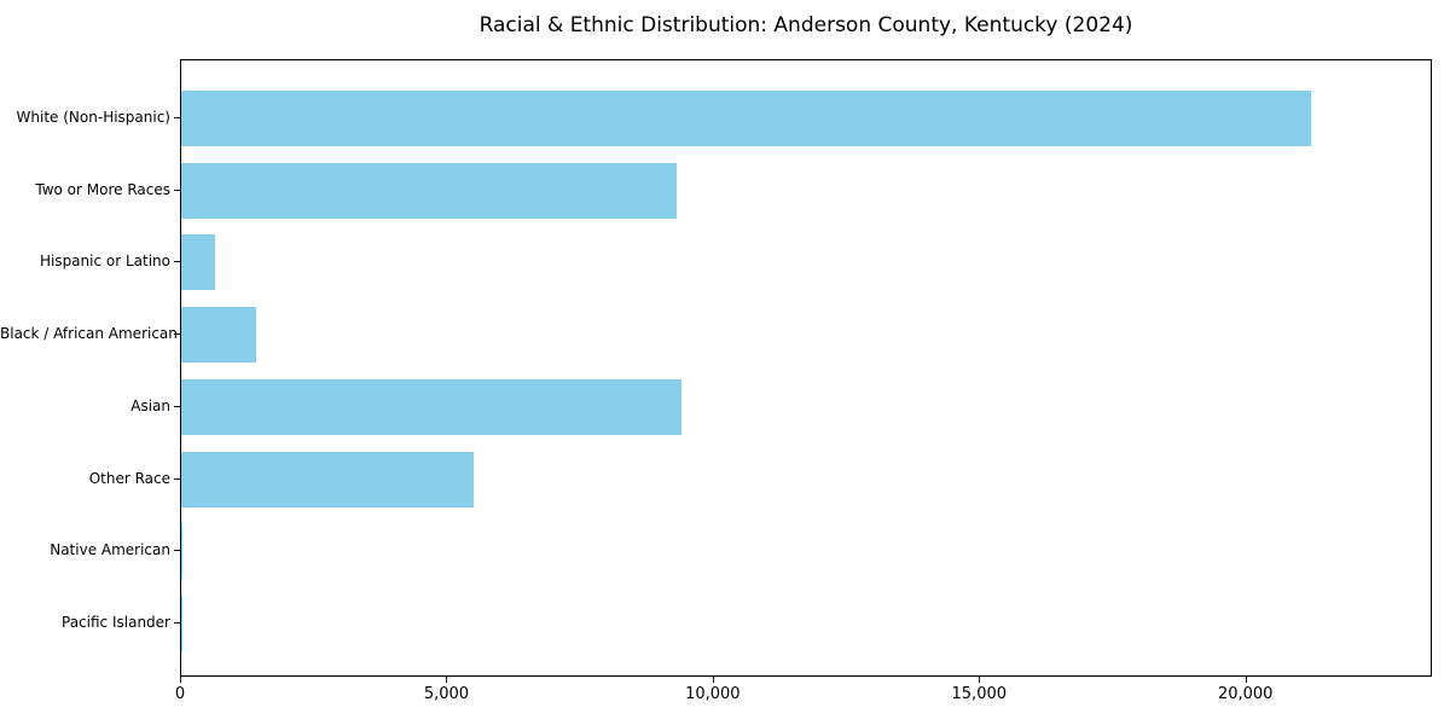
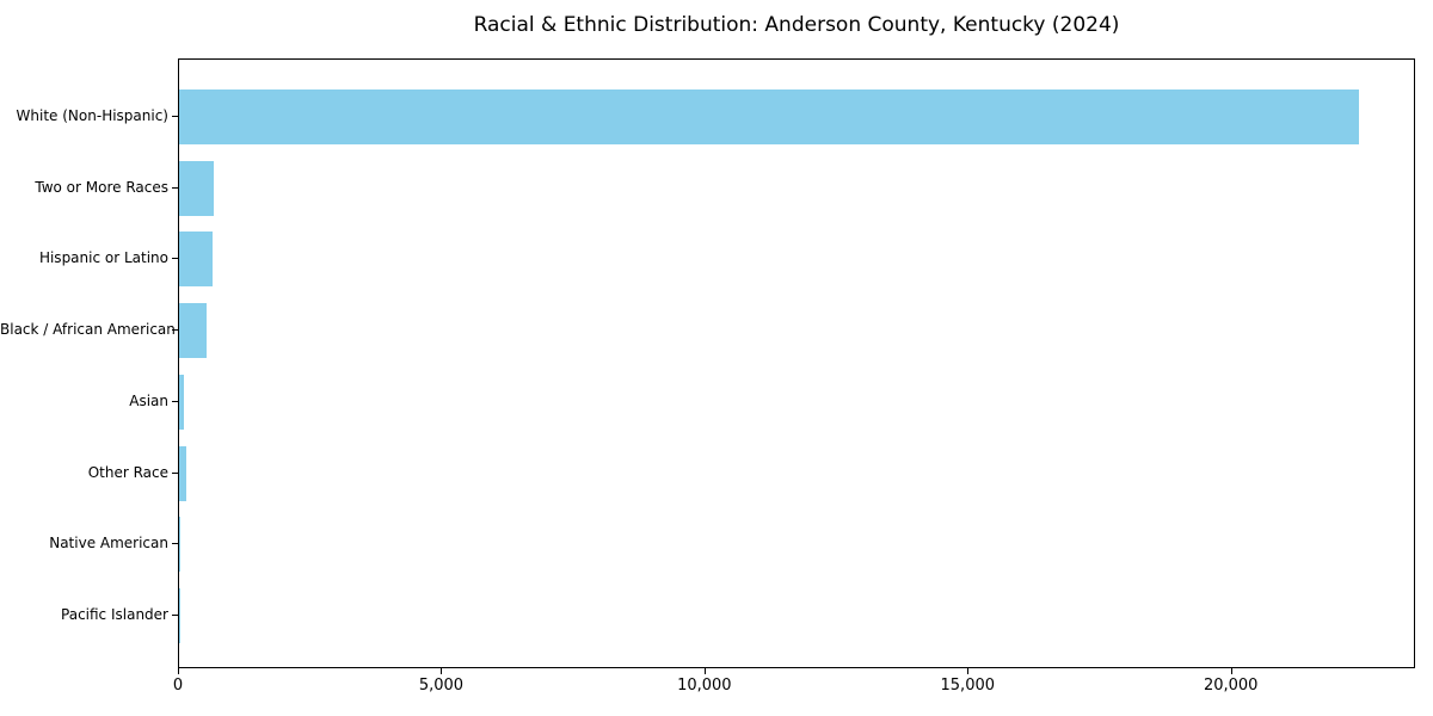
White (Non-Hispanic): 21200 -> 22400
Two or More Races: 9300 -> 700
Black / African American: 1400 -> 500
Asian: 9400 -> 100
Other Race: 5500 -> 100
